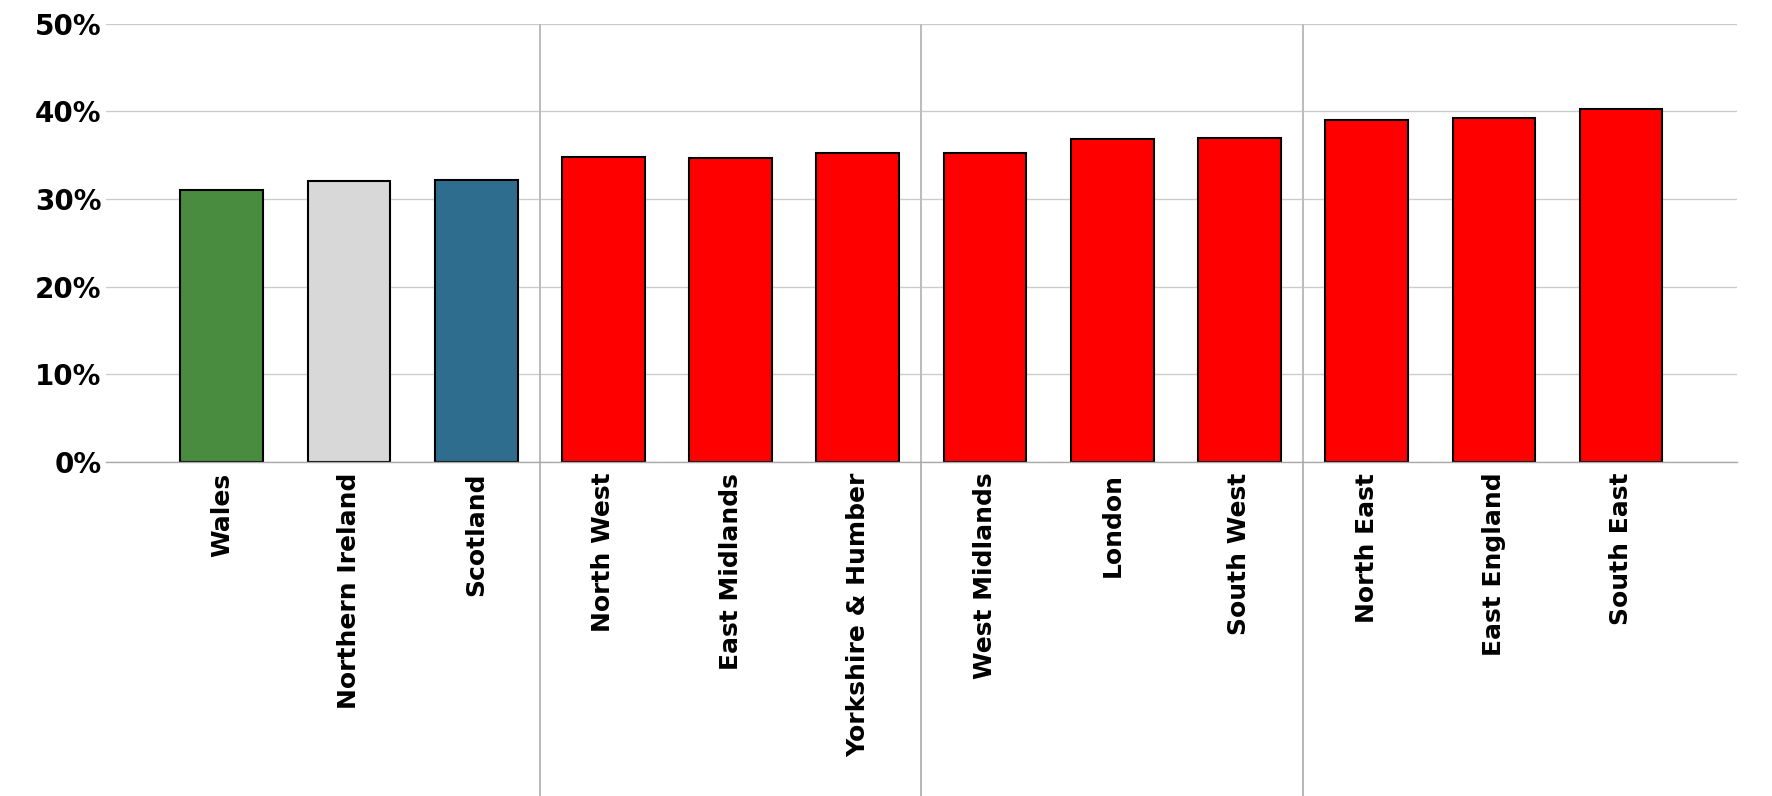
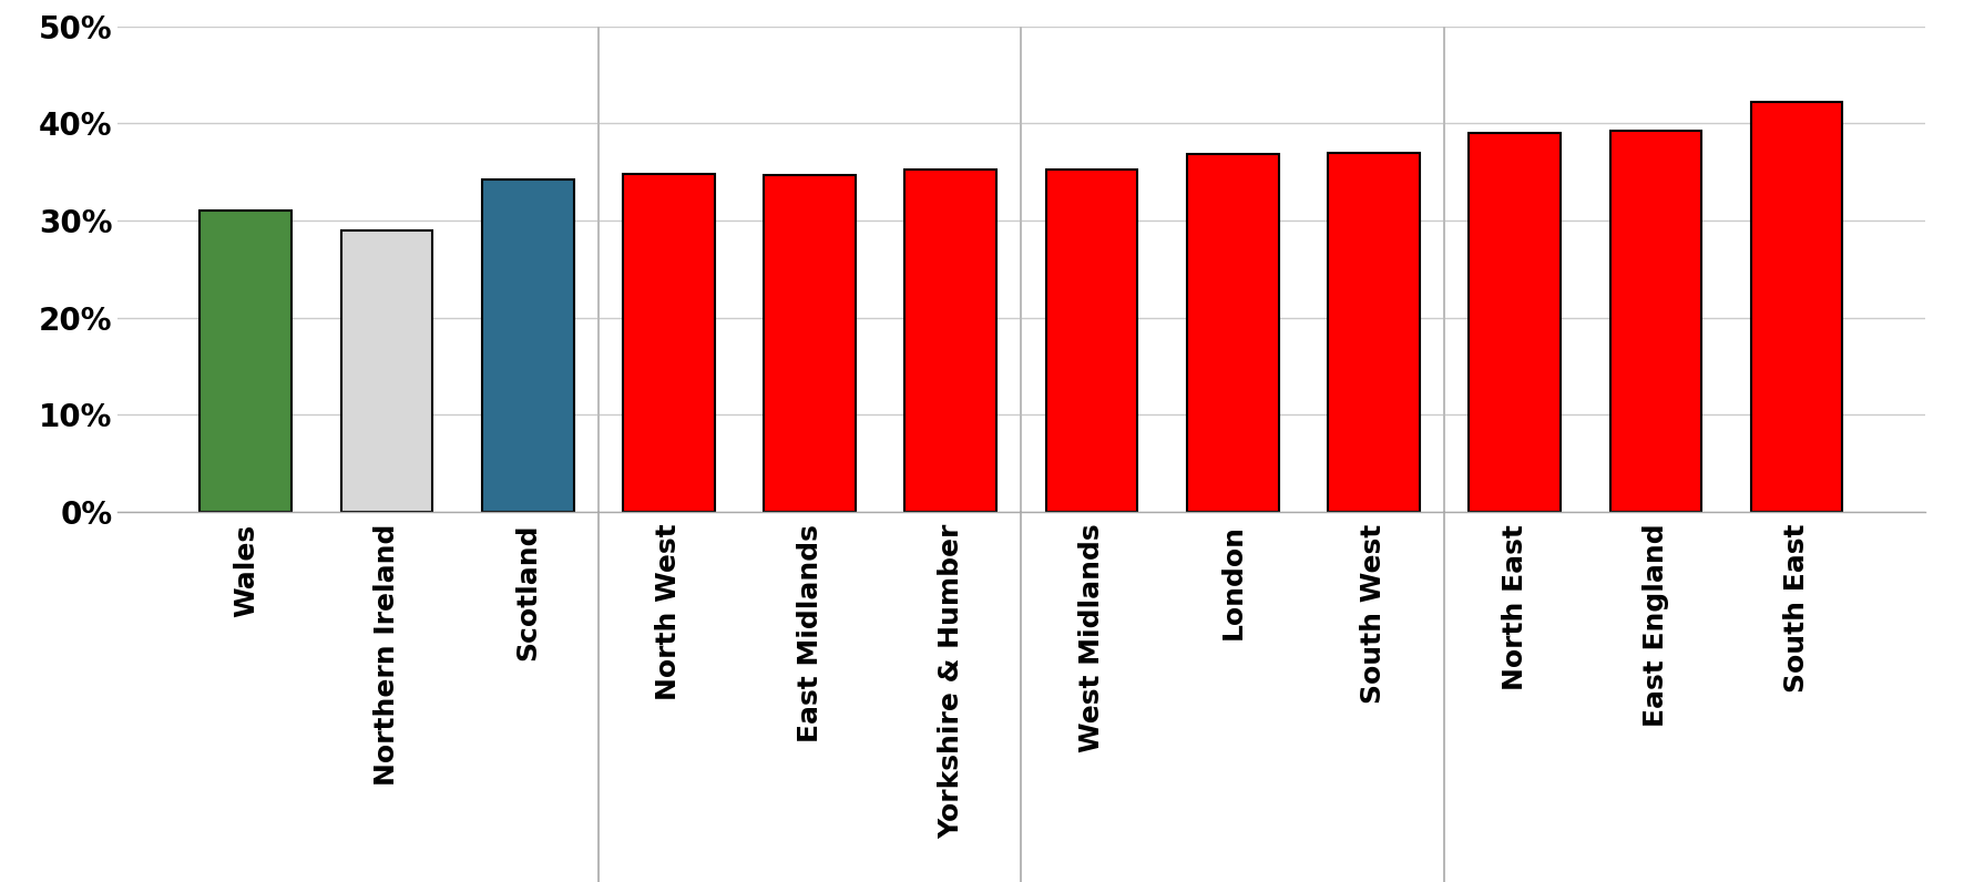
Northern Ireland: 32.0% -> 29.0%
Scotland: 32.2% -> 34.2%
South East: 40.3% -> 42.2%
